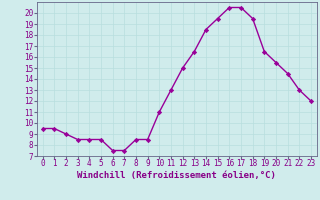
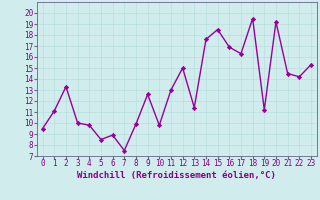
1: 9.5 -> 11.1
2: 9.0 -> 13.3
3: 8.5 -> 10.0
4: 8.5 -> 9.8
6: 7.5 -> 8.9
8: 8.5 -> 9.9
9: 8.5 -> 12.6
10: 11.0 -> 9.8
13: 16.5 -> 11.4
14: 18.5 -> 17.6
15: 19.5 -> 18.5
16: 20.5 -> 16.9
17: 20.5 -> 16.3
19: 16.5 -> 11.2
20: 15.5 -> 19.2
22: 13.0 -> 14.2
23: 12.0 -> 15.3
